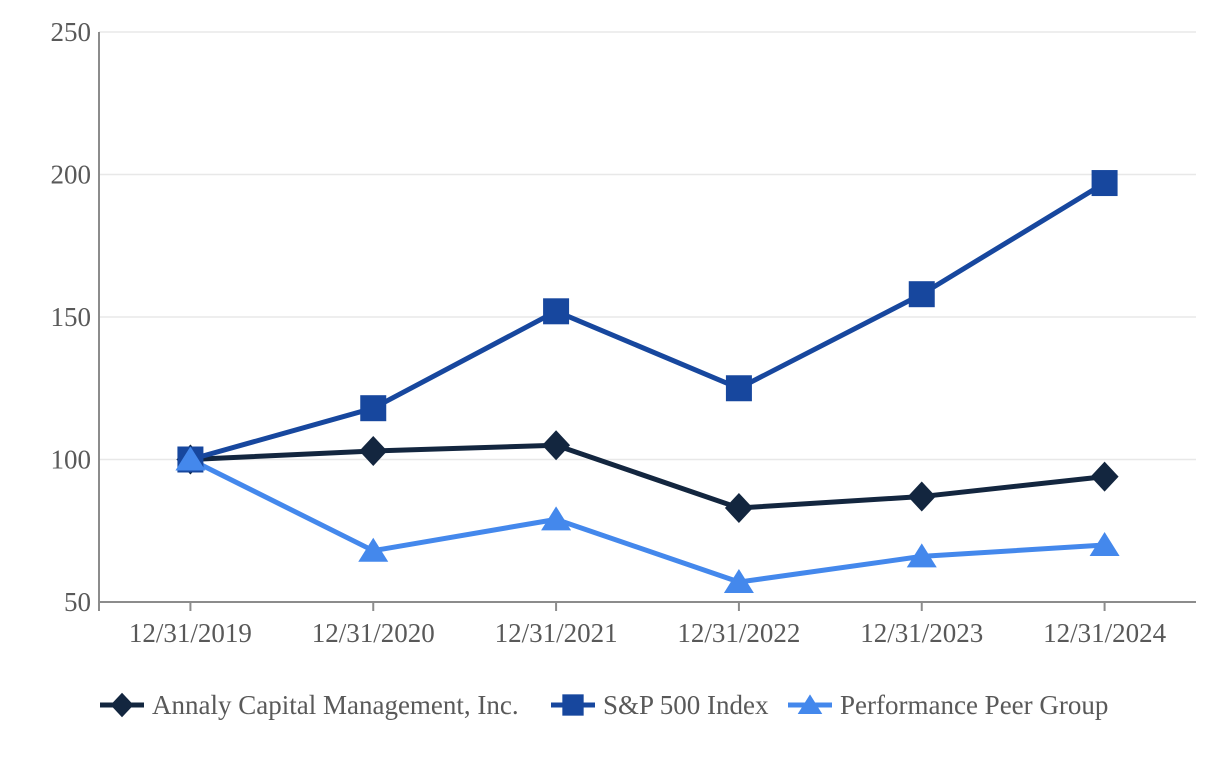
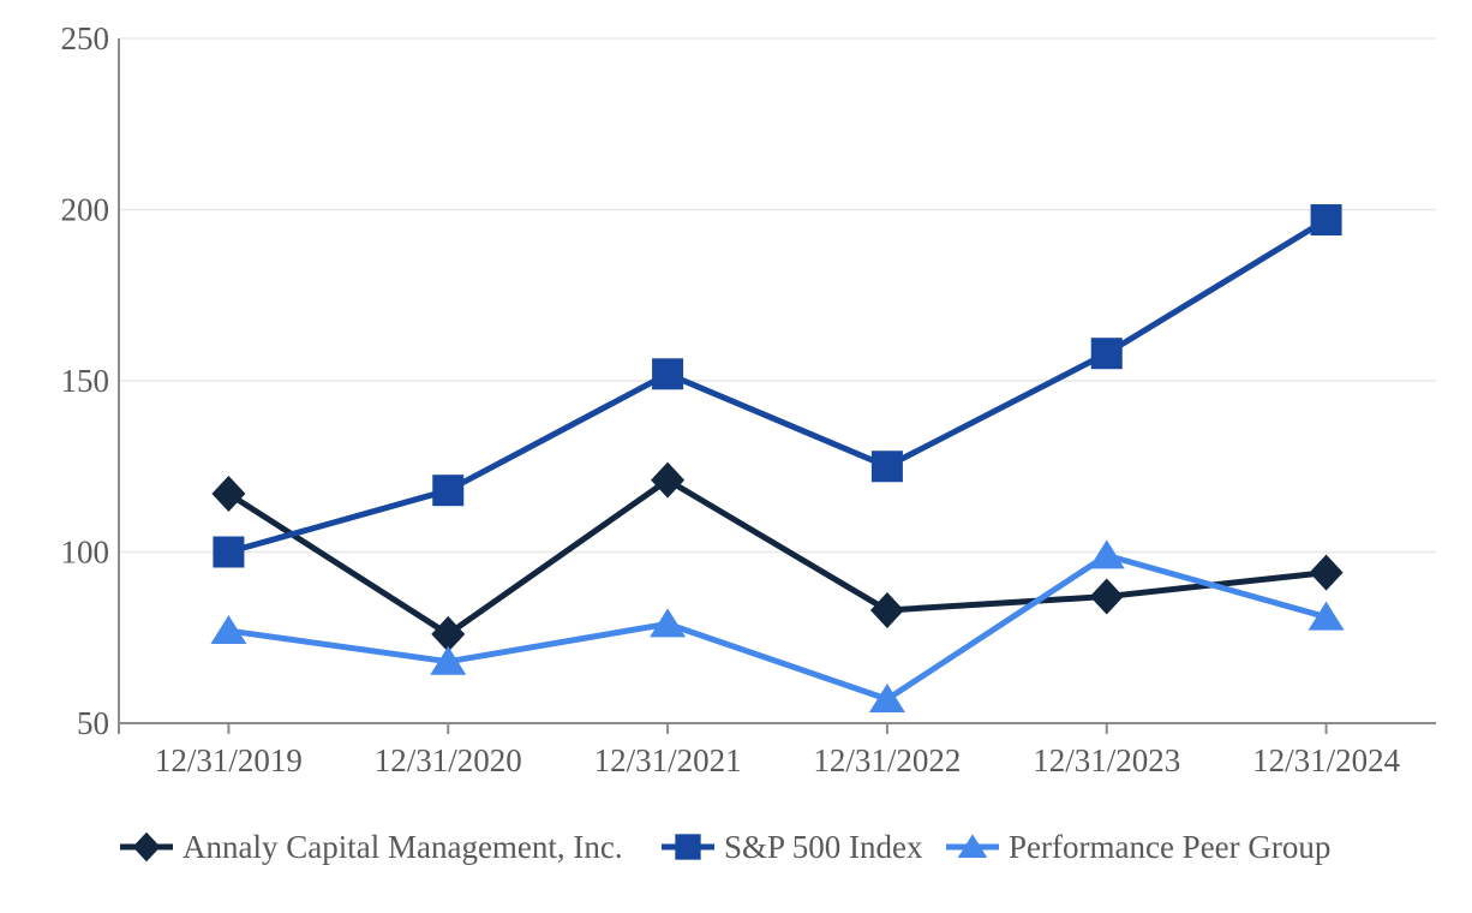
Annaly Capital Management, Inc./12/31/2019: 100 -> 117
Performance Peer Group/12/31/2019: 100 -> 77
Annaly Capital Management, Inc./12/31/2020: 103 -> 76
Annaly Capital Management, Inc./12/31/2021: 105 -> 121
Performance Peer Group/12/31/2023: 66 -> 99
Performance Peer Group/12/31/2024: 70 -> 81
